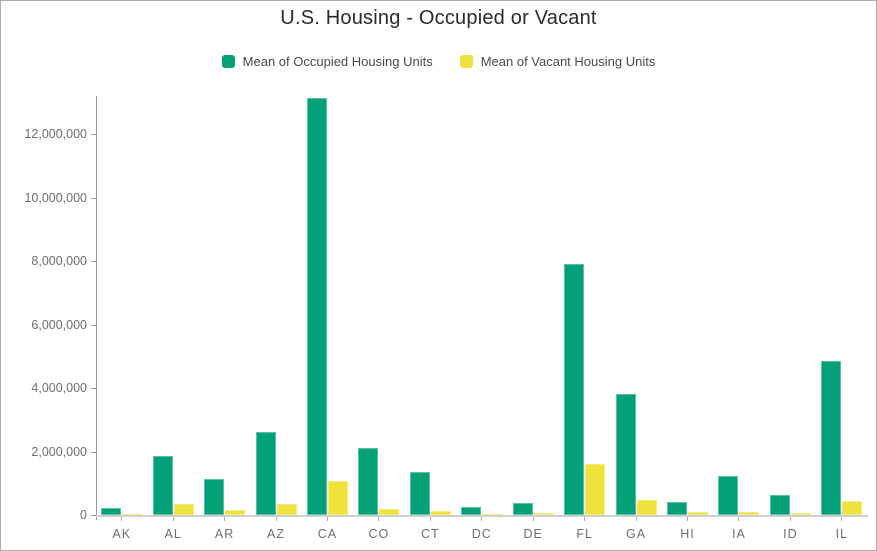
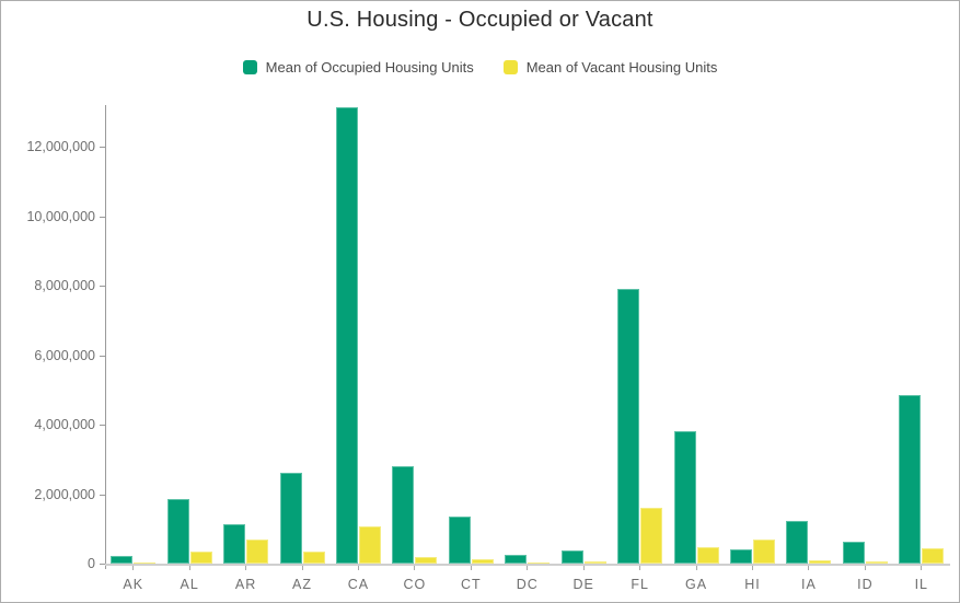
Mean of Vacant Housing Units/AR: 200000 -> 700000
Mean of Occupied Housing Units/CO: 2100000 -> 2800000
Mean of Vacant Housing Units/HI: 100000 -> 700000
